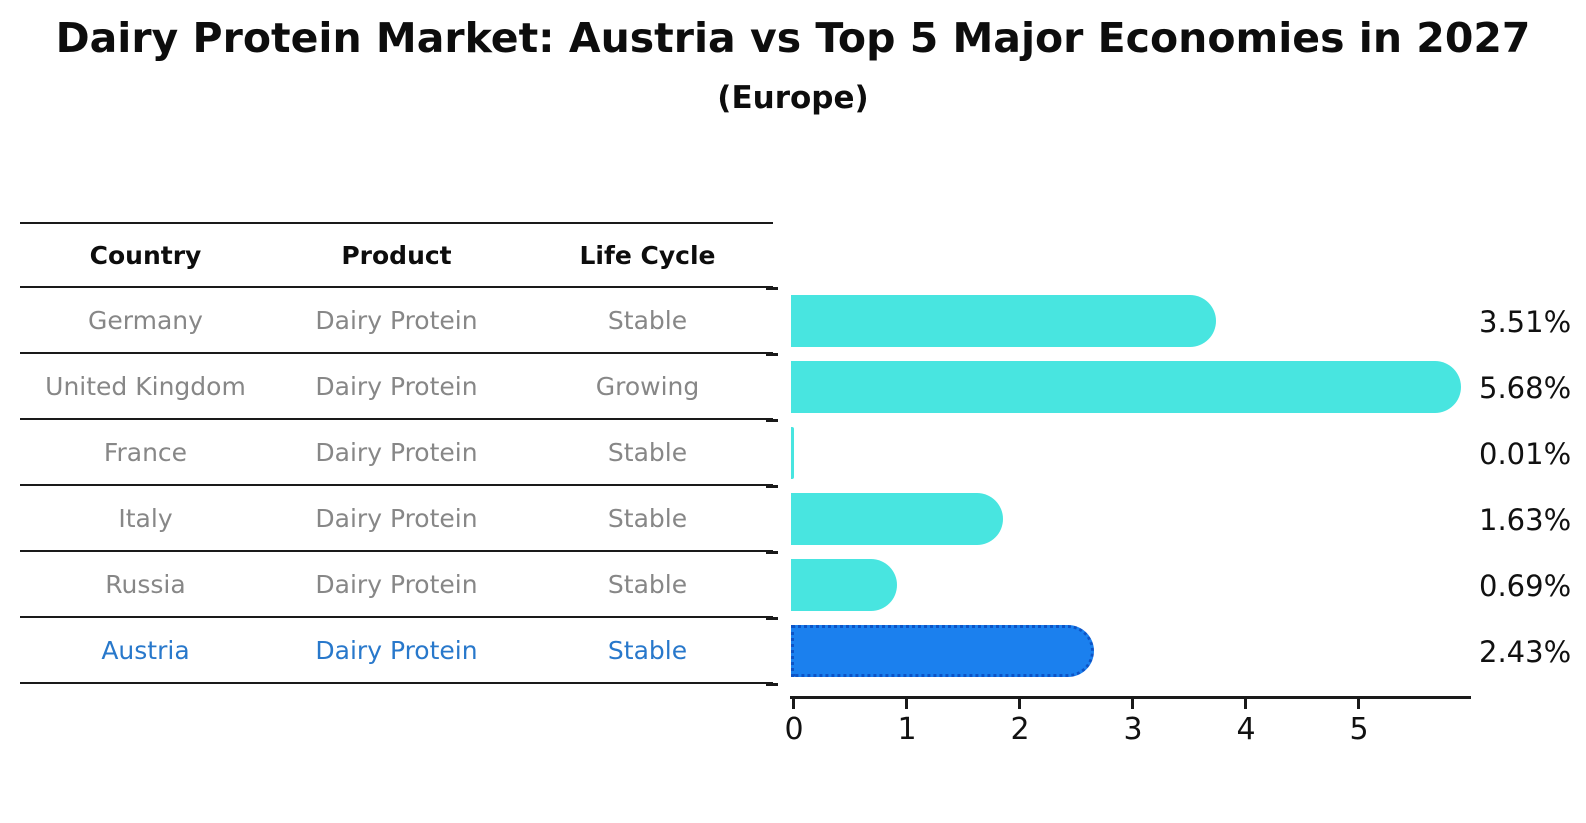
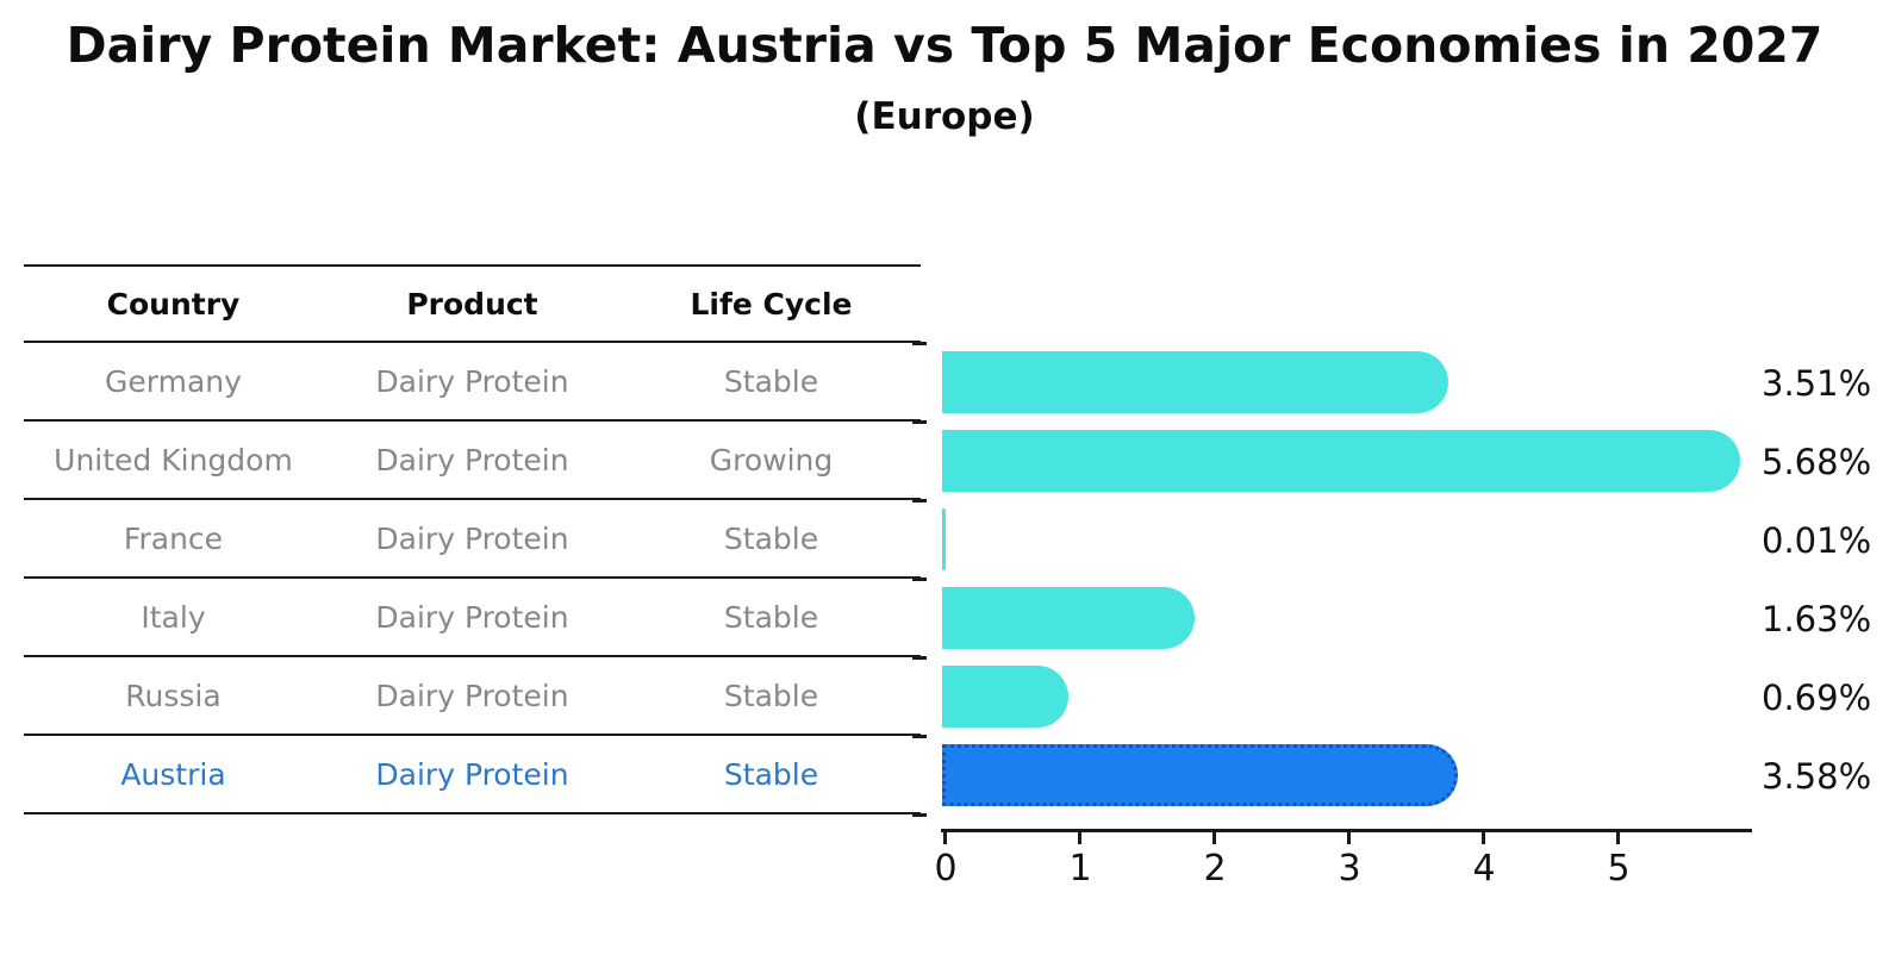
Austria: 2.43% -> 3.58%
